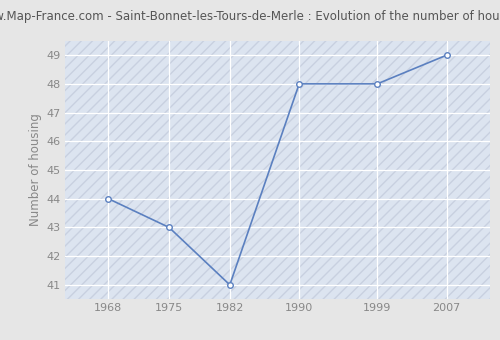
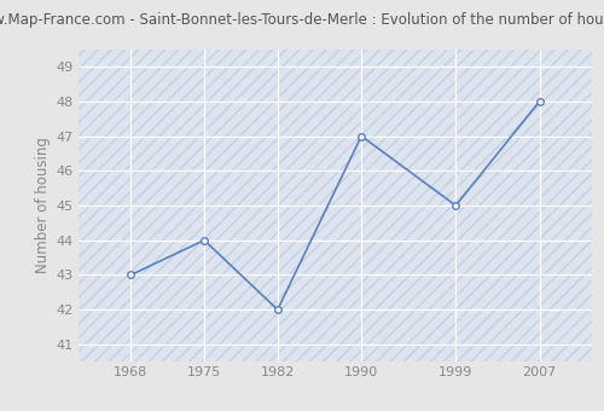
1968: 44 -> 43
1975: 43 -> 44
1982: 41 -> 42
1990: 48 -> 47
1999: 48 -> 45
2007: 49 -> 48
